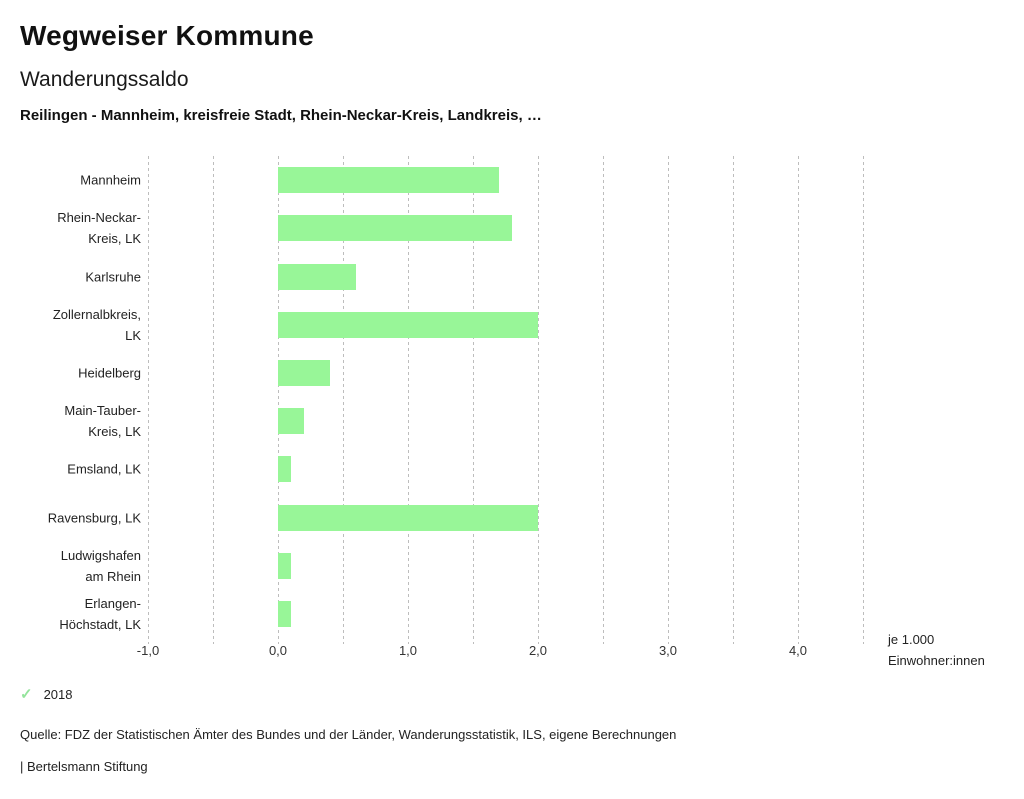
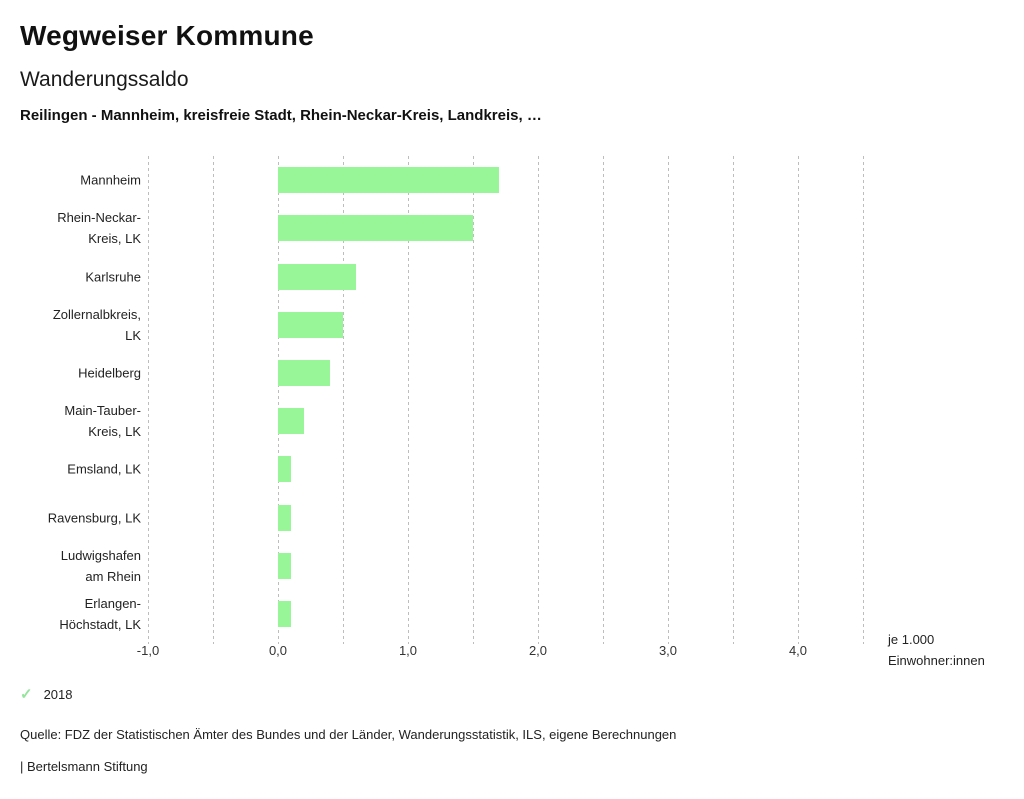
Rhein-Neckar-Kreis, LK: 1,8 -> 1,5
Zollernalbkreis, LK: 2,0 -> 0,5
Ravensburg, LK: 2,0 -> 0,1
